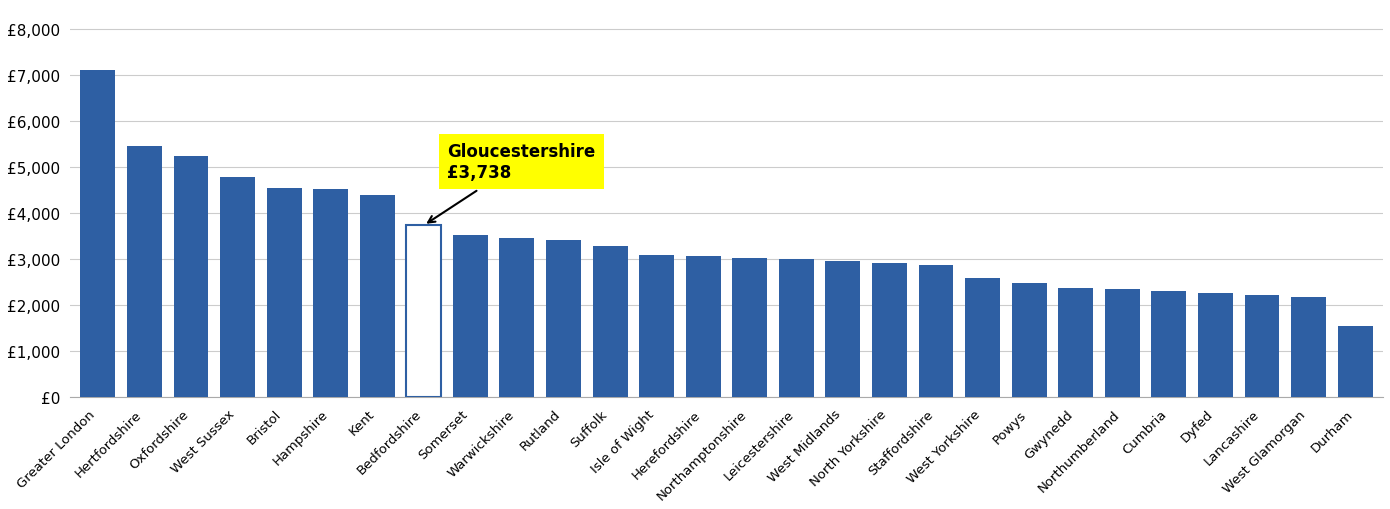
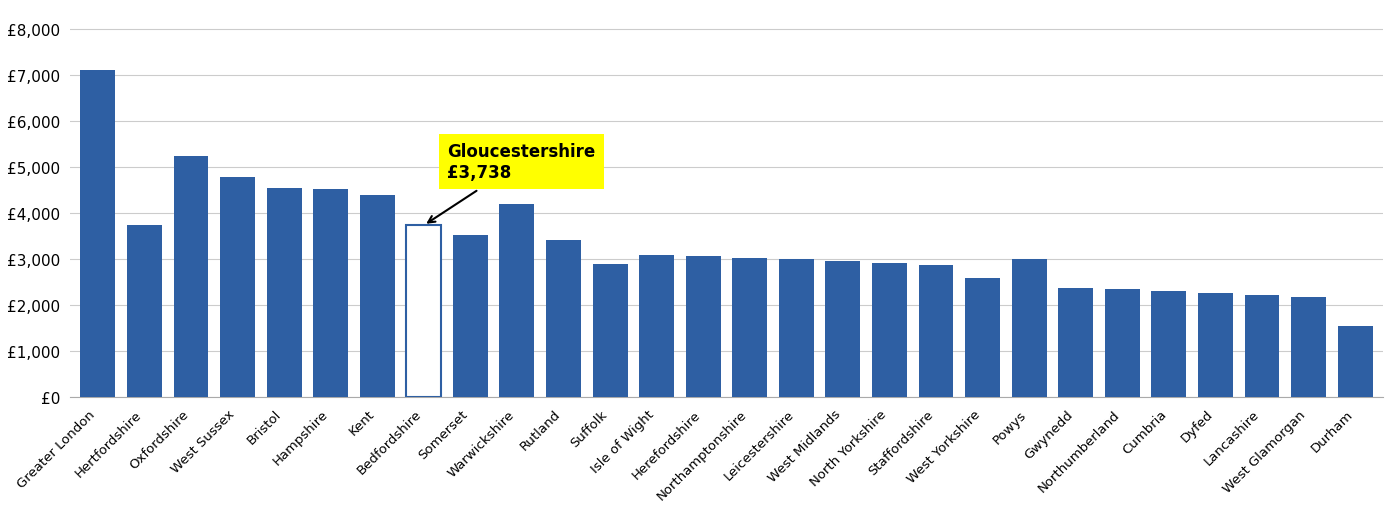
Hertfordshire: £5,450 -> £3,750
Warwickshire: £3,470 -> £4,200
Suffolk: £3,280 -> £2,900
Powys: £2,480 -> £3,000
